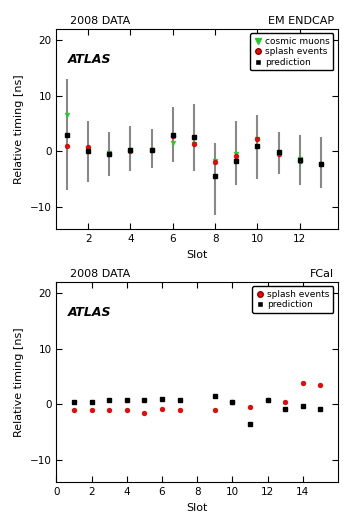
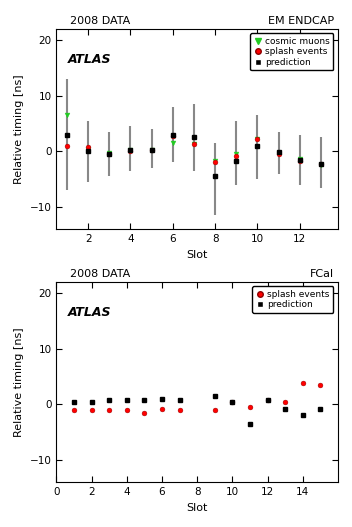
prediction/14: -0.3 -> -2.0
